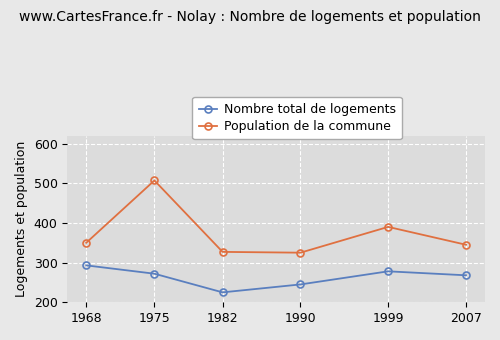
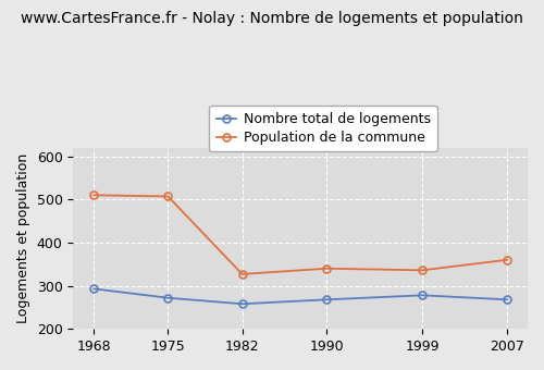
Population de la commune/1968: 350 -> 510
Nombre total de logements/1982: 225 -> 258
Nombre total de logements/1990: 245 -> 268
Population de la commune/1990: 325 -> 340
Population de la commune/1999: 390 -> 336
Population de la commune/2007: 345 -> 360
